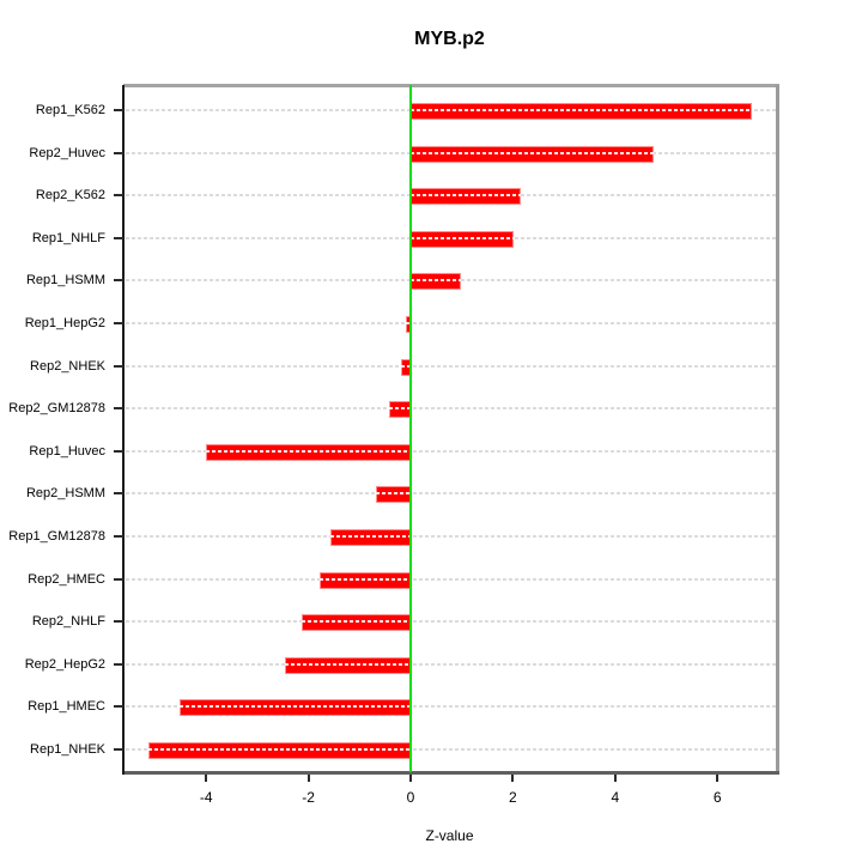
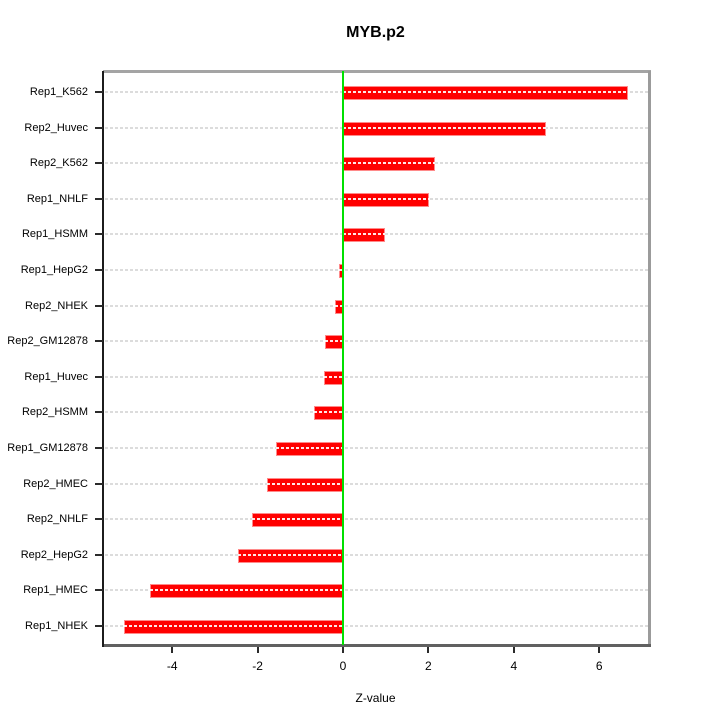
Rep1_Huvec: -4.0 -> -0.4
